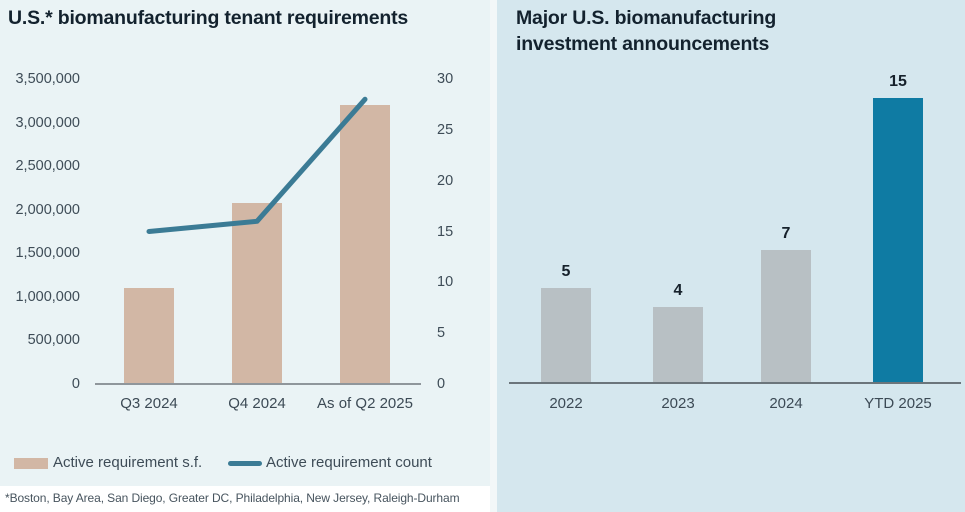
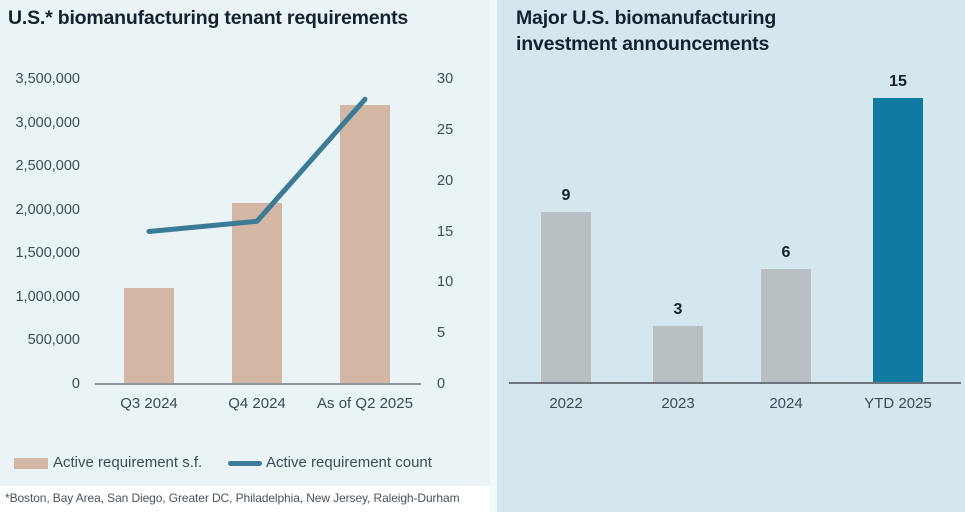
Major U.S. biomanufacturing investment announcements/2022: 5 -> 9
Major U.S. biomanufacturing investment announcements/2023: 4 -> 3
Major U.S. biomanufacturing investment announcements/2024: 7 -> 6
